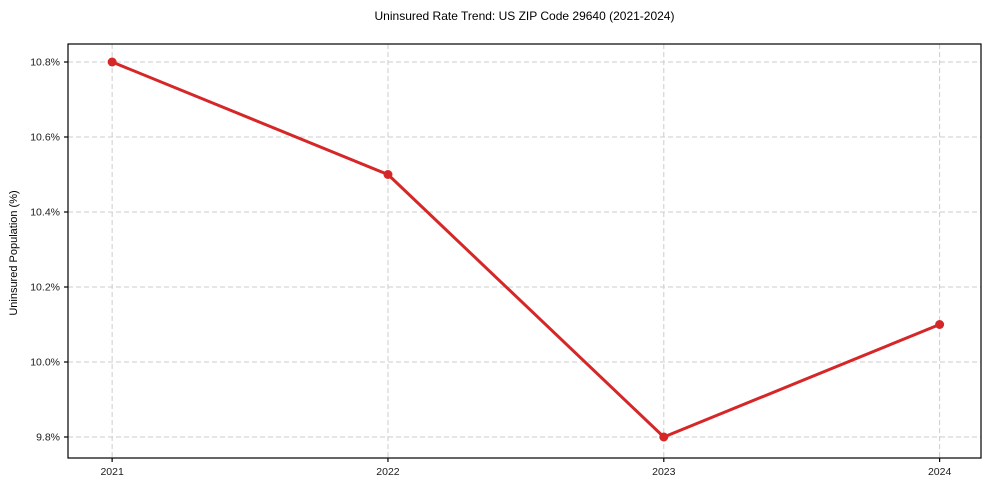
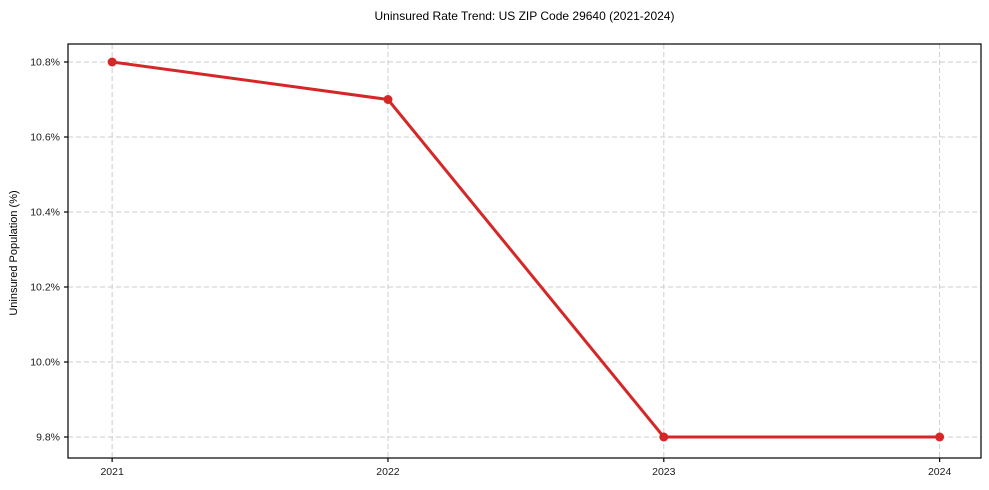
2022: 10.5% -> 10.7%
2024: 10.1% -> 9.8%
